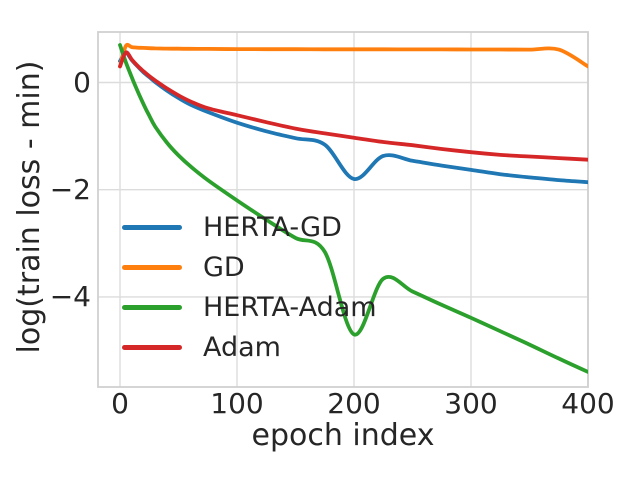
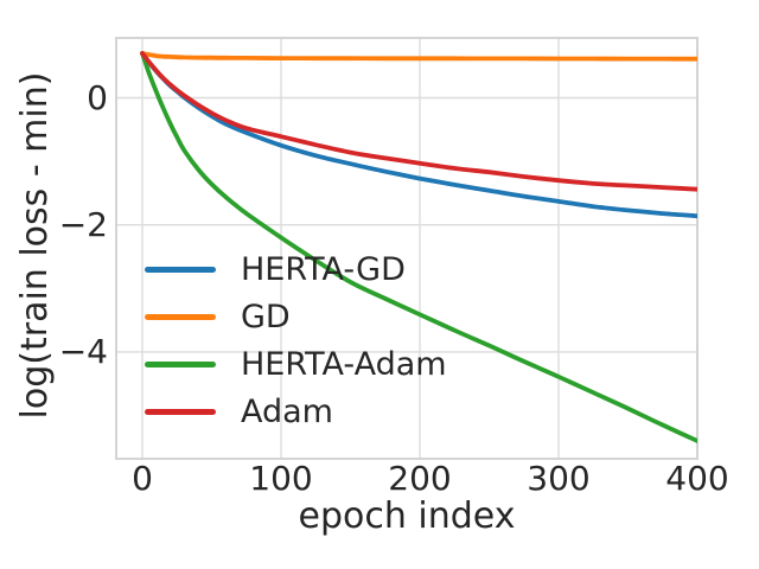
HERTA-GD/0: 0.4 -> 0.7
GD/0: 0.3 -> 0.7
Adam/0: 0.3 -> 0.7
HERTA-GD/200: -1.8 -> -1.3
HERTA-Adam/200: -4.7 -> -3.4
GD/400: 0.3 -> 0.6
